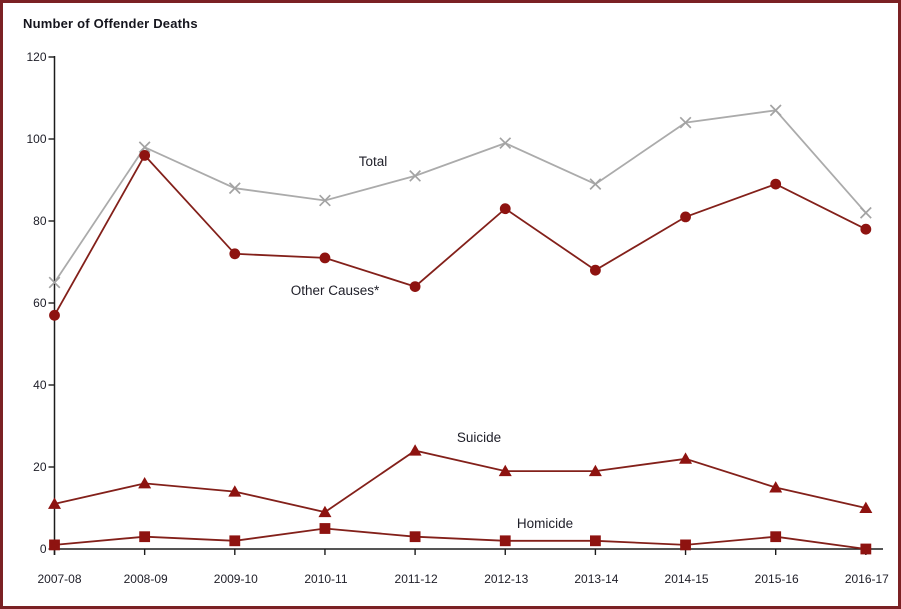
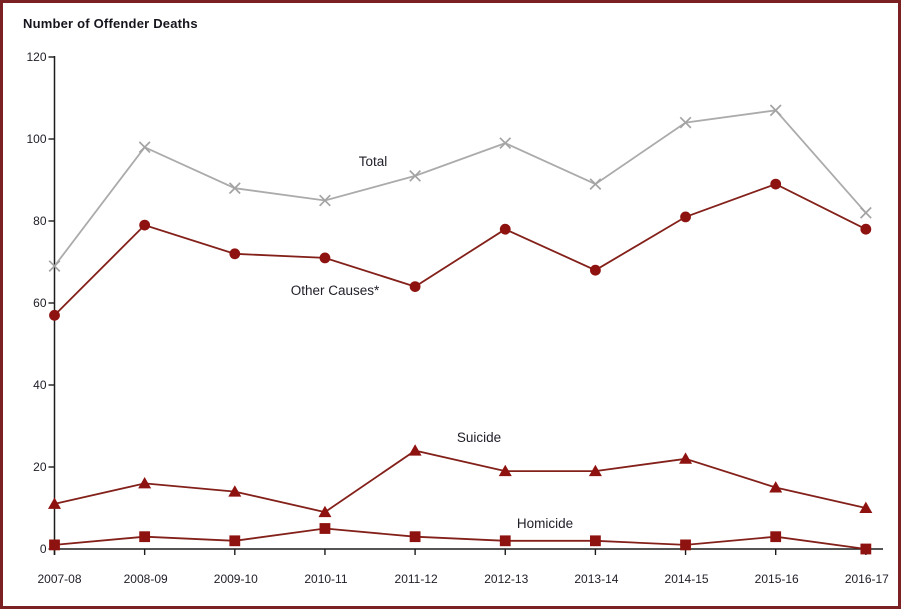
Total/2007-08: 65 -> 69
Other Causes*/2008-09: 96 -> 79
Other Causes*/2012-13: 83 -> 78
